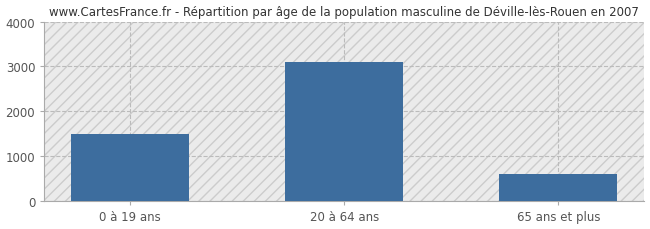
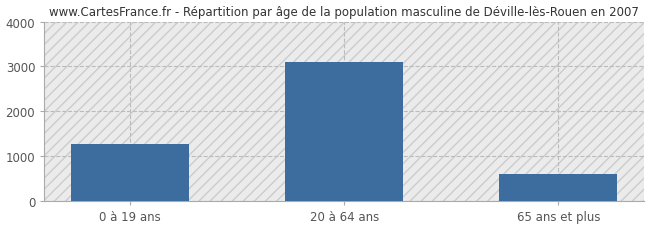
0 à 19 ans: 1500 -> 1270
